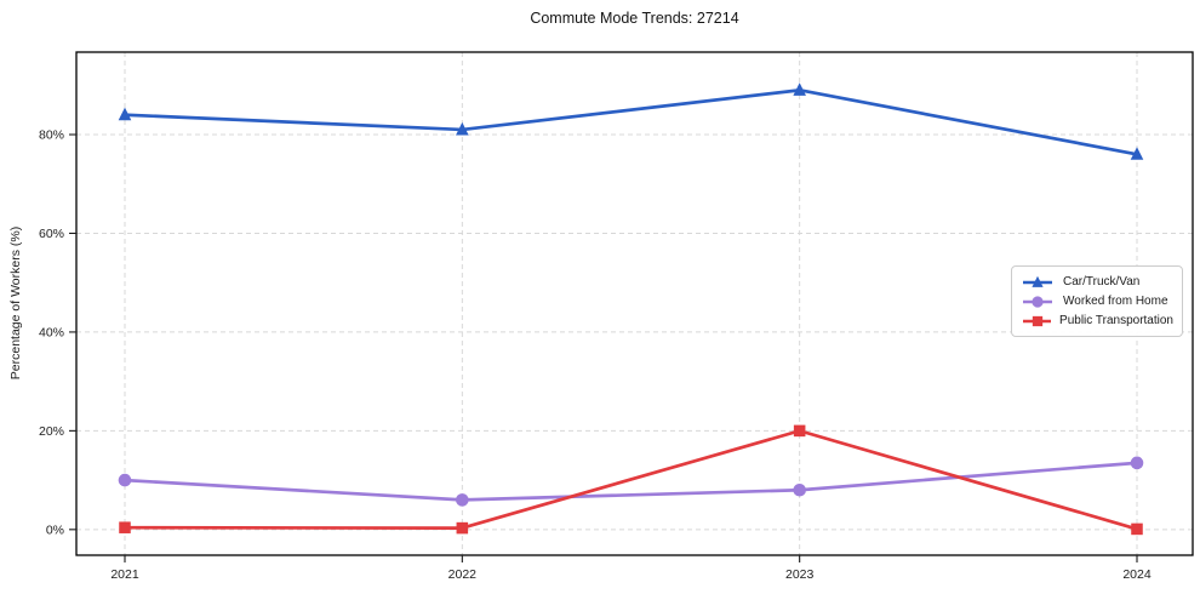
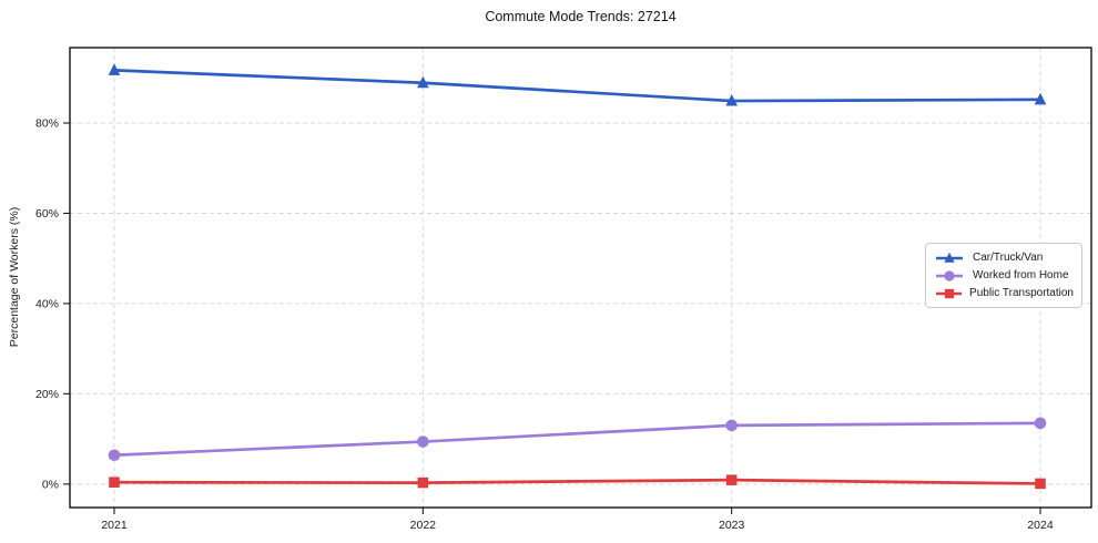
Car/Truck/Van/2021: 84% -> 92%
Worked from Home/2021: 10% -> 6%
Car/Truck/Van/2022: 81% -> 89%
Worked from Home/2022: 6% -> 9%
Car/Truck/Van/2023: 89% -> 85%
Worked from Home/2023: 8% -> 13%
Public Transportation/2023: 20% -> 1%
Car/Truck/Van/2024: 76% -> 85%
